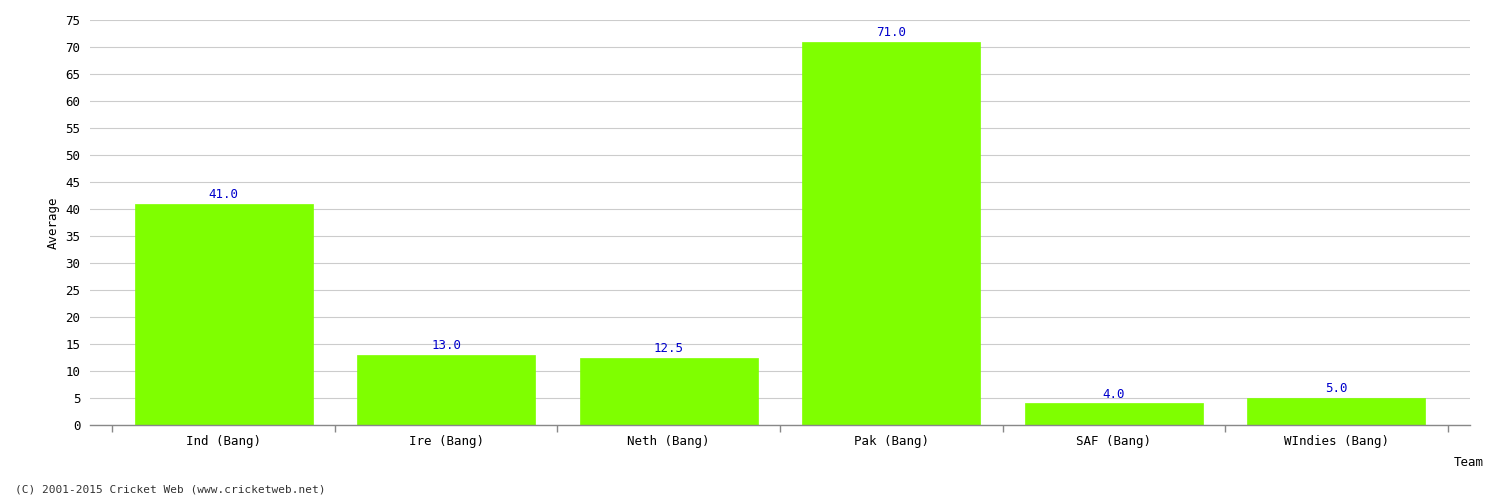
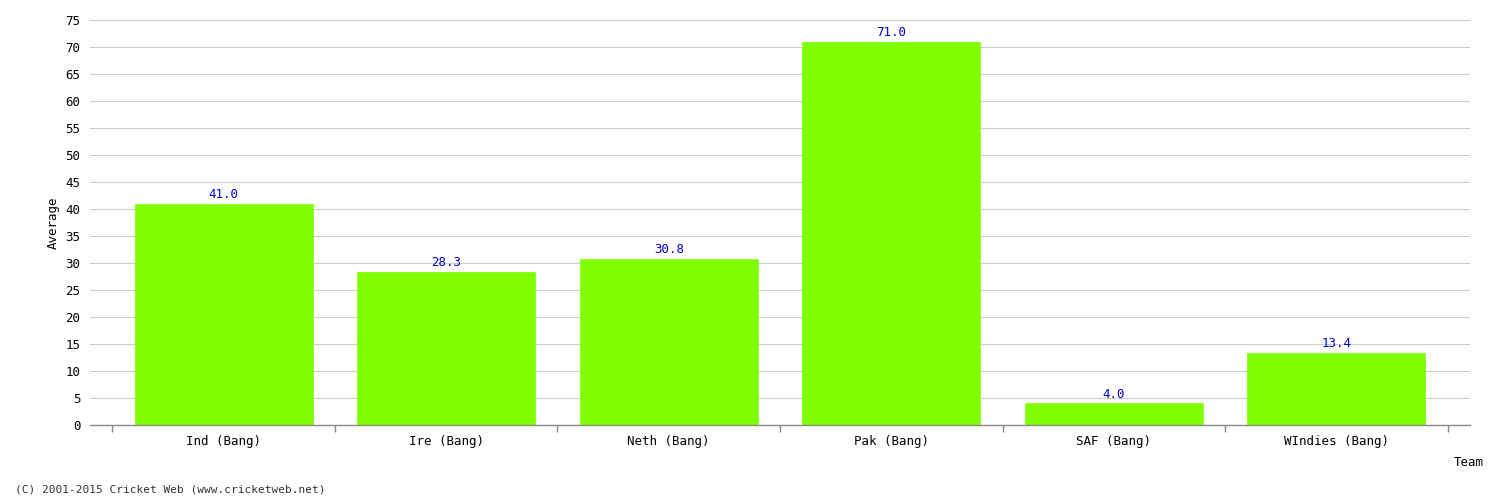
Ire (Bang): 13.0 -> 28.3
Neth (Bang): 12.5 -> 30.8
WIndies (Bang): 5.0 -> 13.4
